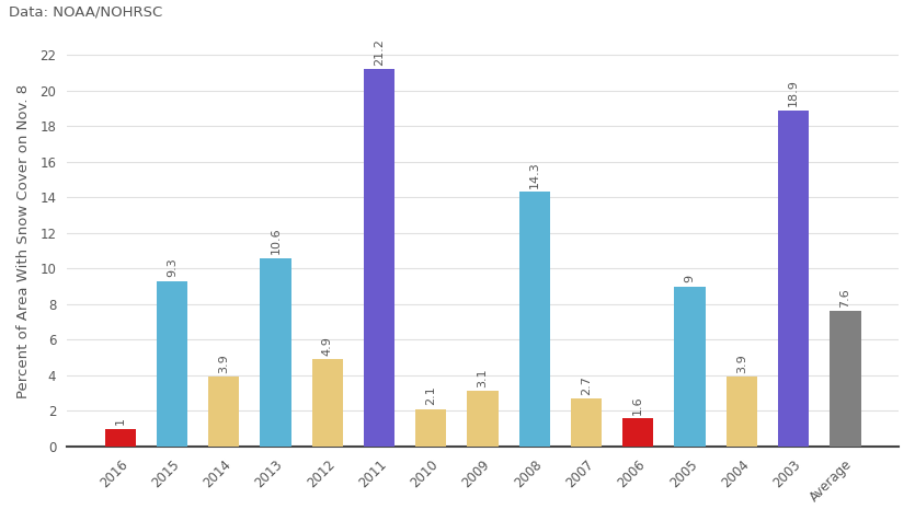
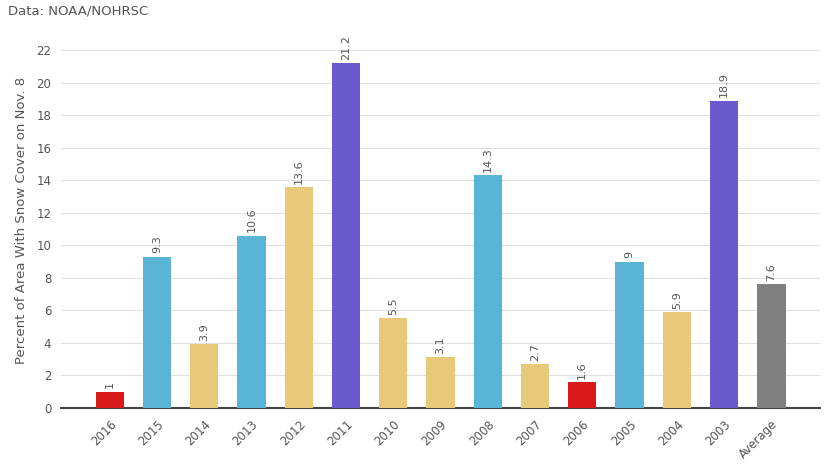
2012: 4.9 -> 13.6
2010: 2.1 -> 5.5
2004: 3.9 -> 5.9
